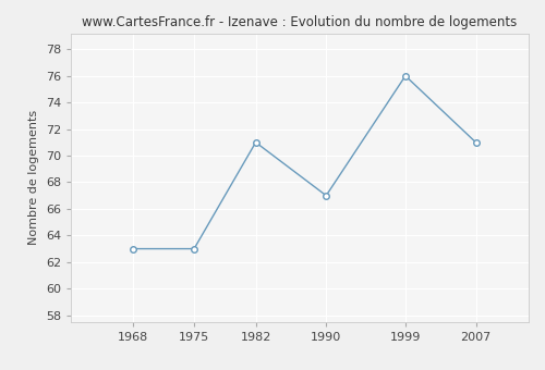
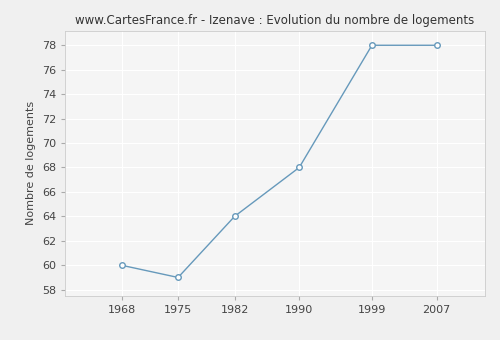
1968: 63 -> 60
1975: 63 -> 59
1982: 71 -> 64
1990: 67 -> 68
1999: 76 -> 78
2007: 71 -> 78
